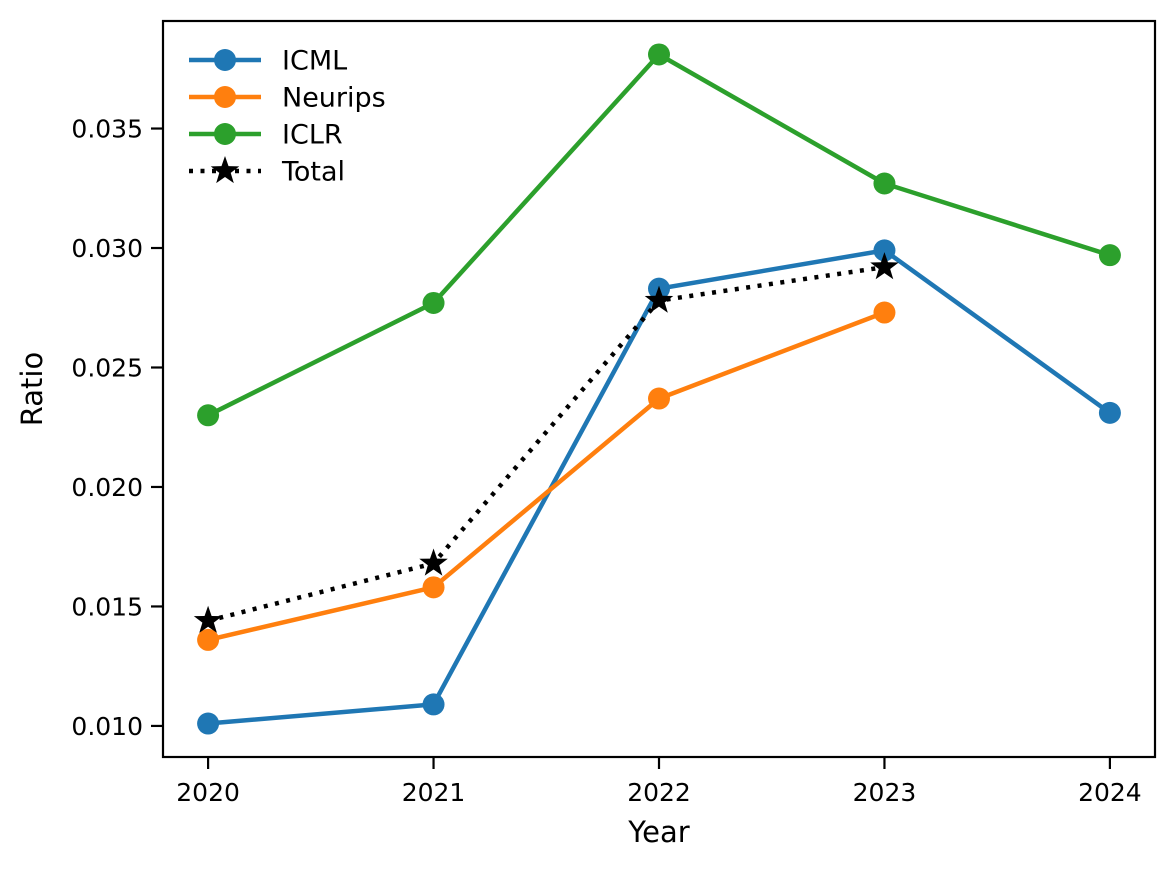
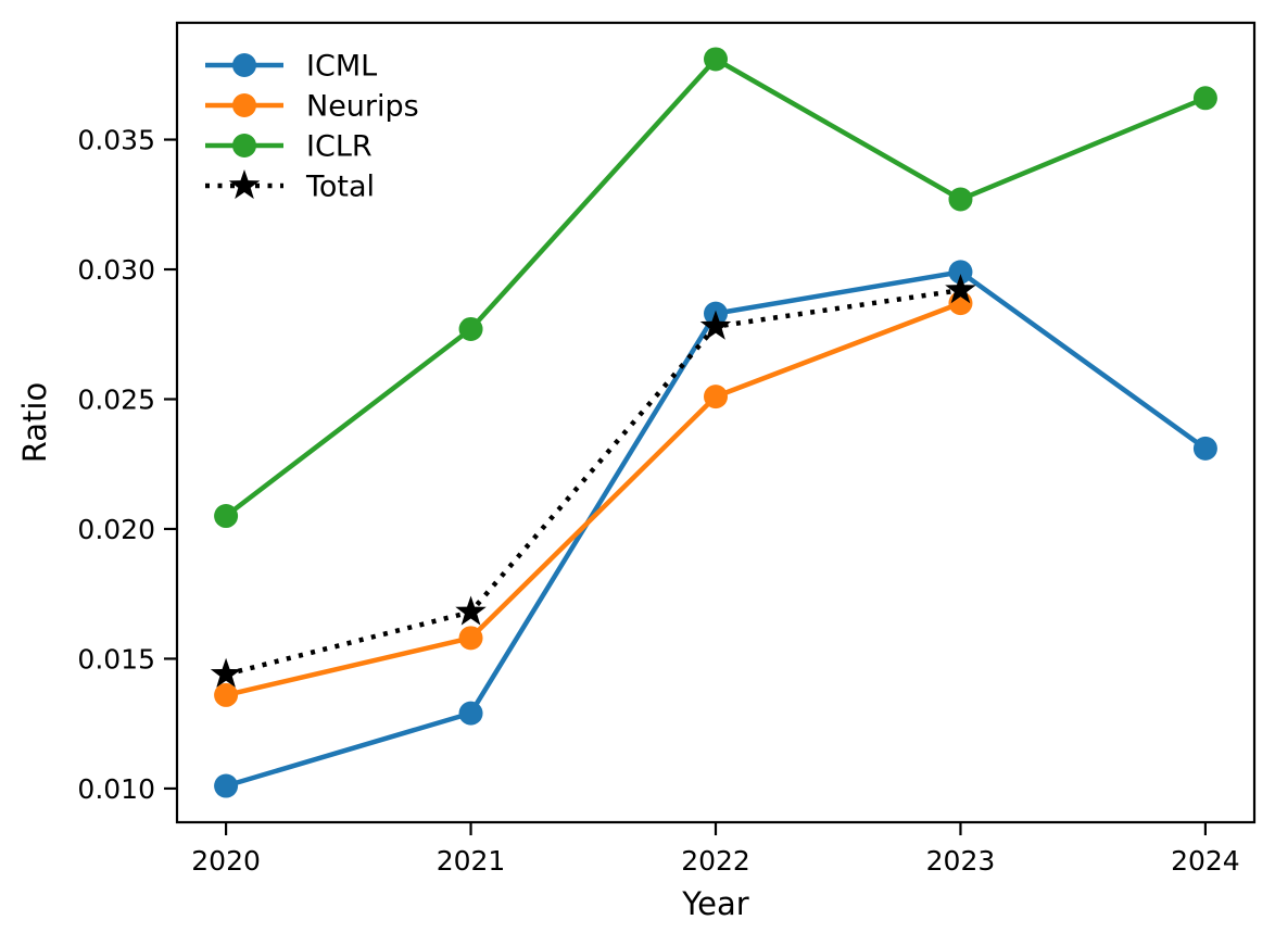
ICLR/2020: 0.0230 -> 0.0205
ICML/2021: 0.0109 -> 0.0129
Neurips/2022: 0.0237 -> 0.0251
Neurips/2023: 0.0273 -> 0.0287
ICLR/2024: 0.0297 -> 0.0366
